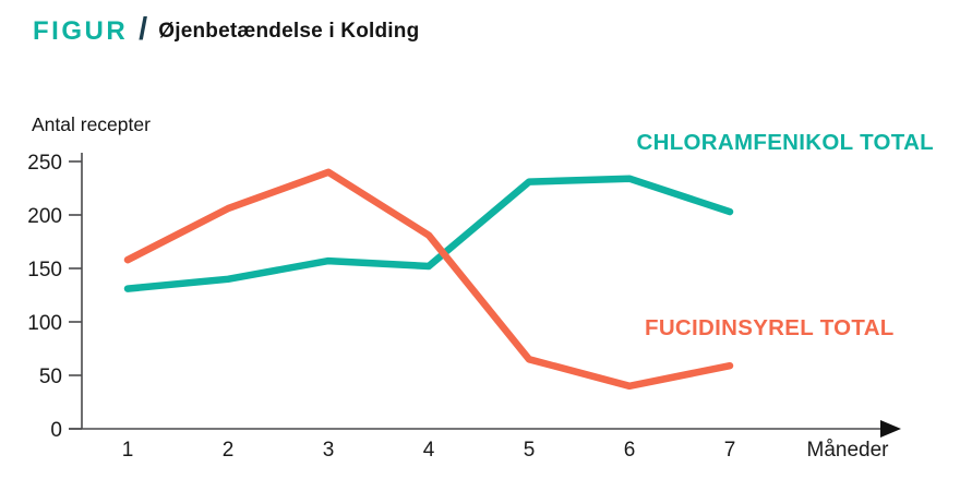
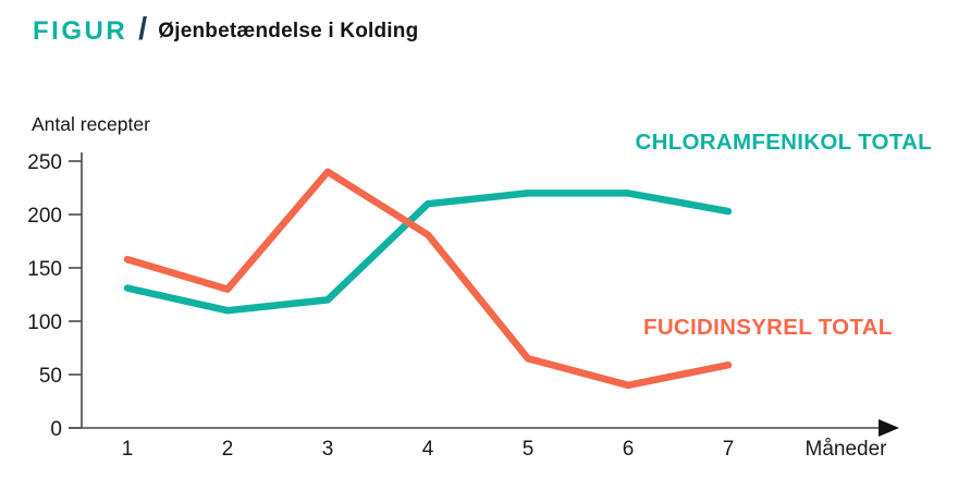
CHLORAMFENIKOL TOTAL/2: 140 -> 110
FUCIDINSYREL TOTAL/2: 210 -> 130
CHLORAMFENIKOL TOTAL/3: 160 -> 120
CHLORAMFENIKOL TOTAL/4: 150 -> 210
CHLORAMFENIKOL TOTAL/5: 230 -> 220
CHLORAMFENIKOL TOTAL/6: 230 -> 220
